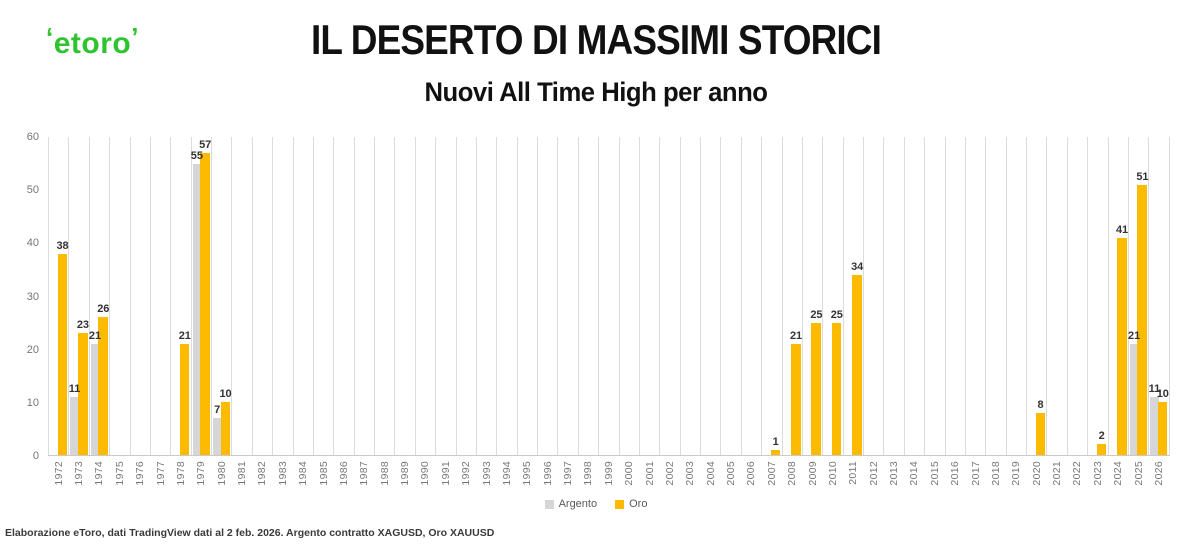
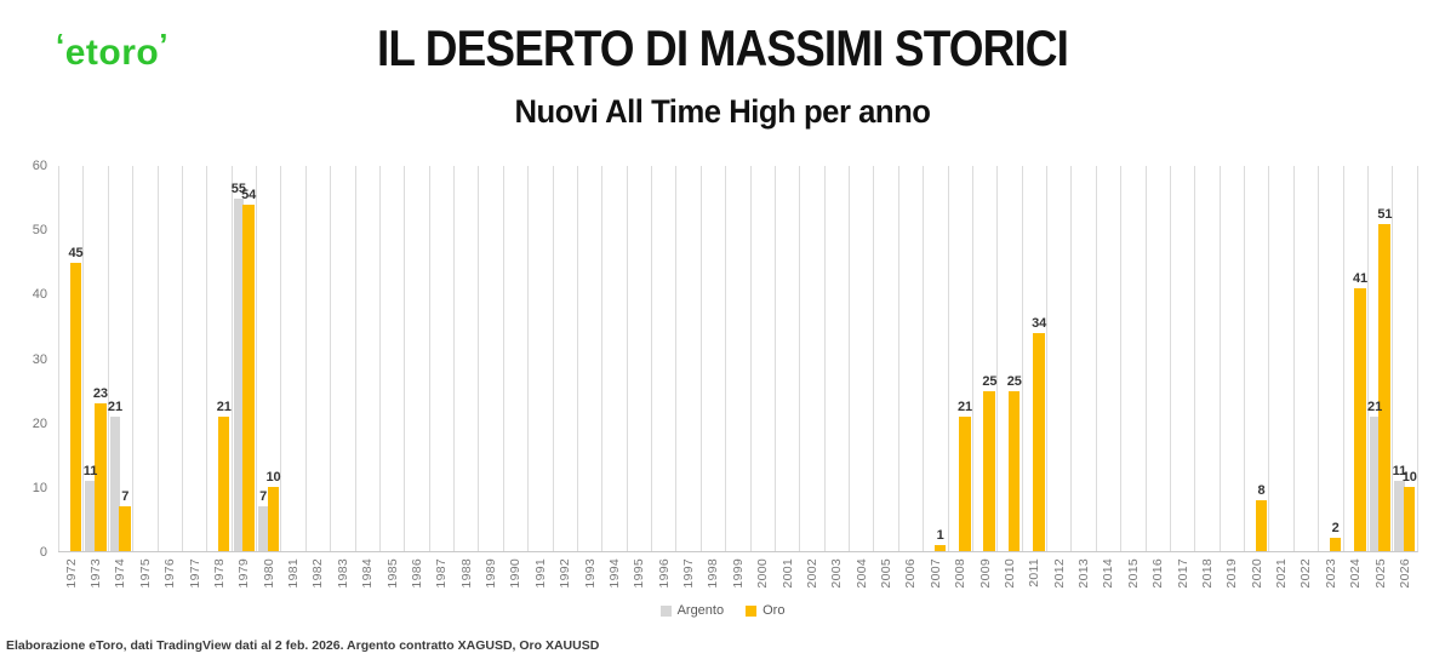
Oro/1972: 38 -> 45
Oro/1974: 26 -> 7
Oro/1979: 57 -> 54
